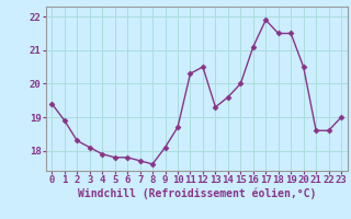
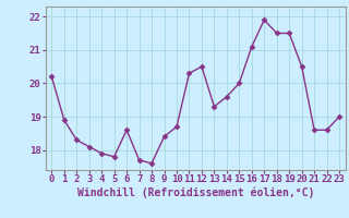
0: 19.4 -> 20.2
6: 17.8 -> 18.6
9: 18.1 -> 18.4
